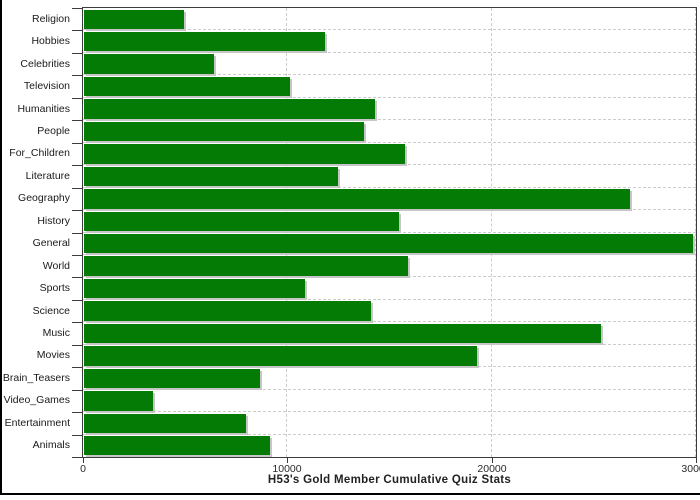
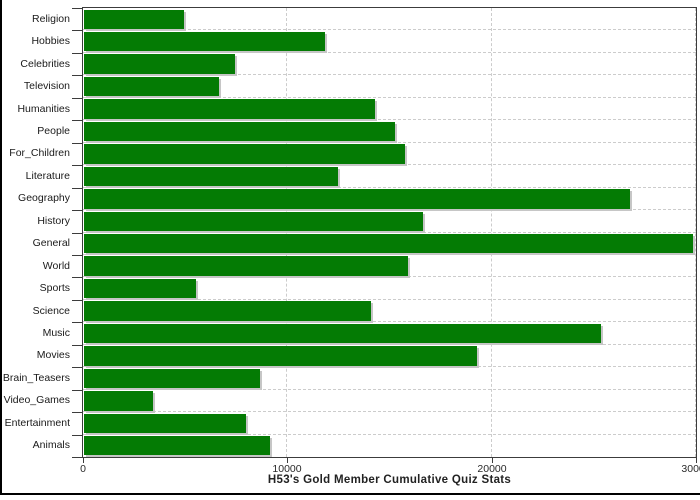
Celebrities: 6400 -> 7400
Television: 10100 -> 6600
People: 13700 -> 15200
History: 15400 -> 16600
Sports: 10800 -> 5500
